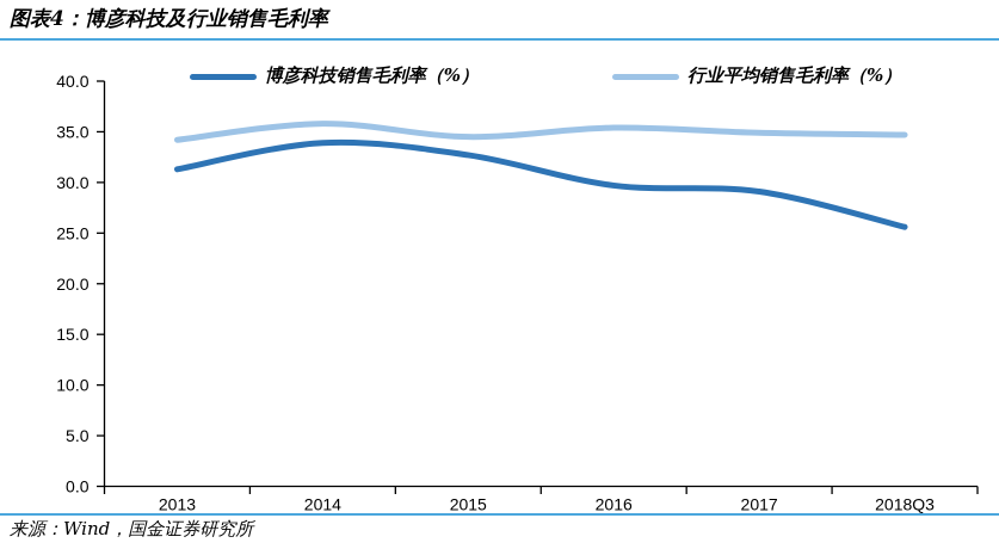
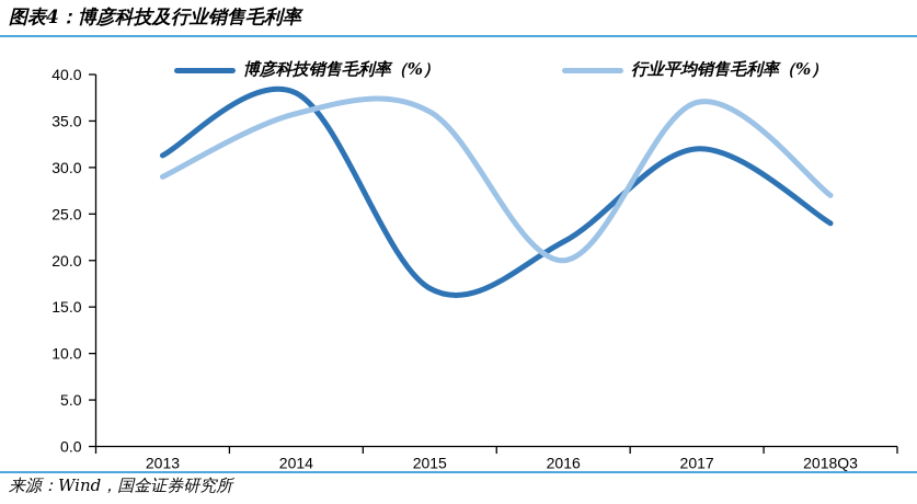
行业平均销售毛利率（%）/2013: 34 -> 29
博彦科技销售毛利率（%）/2014: 34 -> 38
博彦科技销售毛利率（%）/2015: 33 -> 17
行业平均销售毛利率（%）/2015: 34 -> 36
博彦科技销售毛利率（%）/2016: 30 -> 22
行业平均销售毛利率（%）/2016: 35 -> 20
博彦科技销售毛利率（%）/2017: 29 -> 32
行业平均销售毛利率（%）/2017: 35 -> 37
博彦科技销售毛利率（%）/2018Q3: 26 -> 24
行业平均销售毛利率（%）/2018Q3: 35 -> 27
